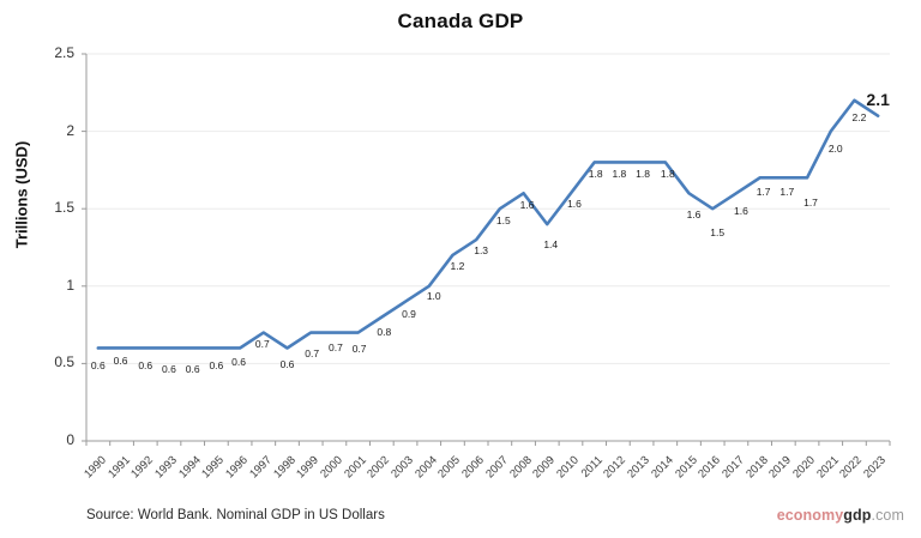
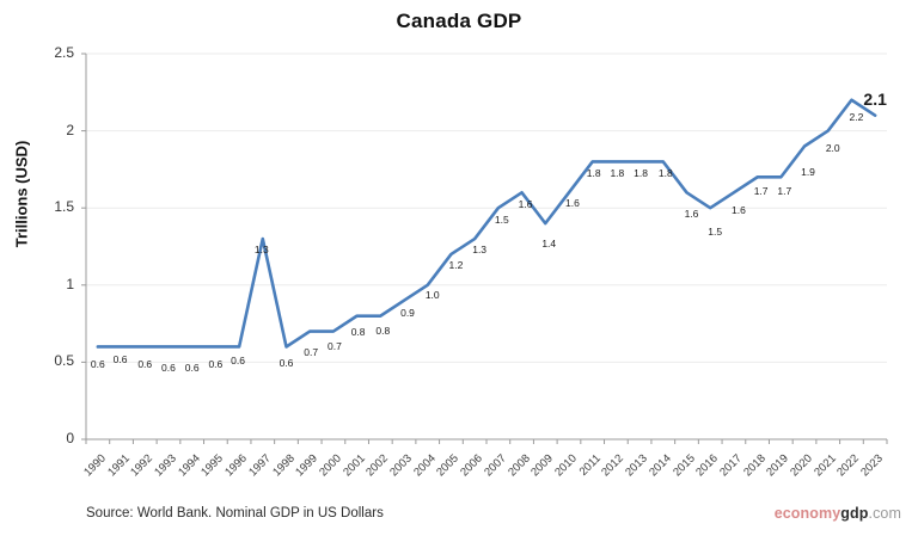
1997: 0.7 -> 1.3
2001: 0.7 -> 0.8
2020: 1.7 -> 1.9
